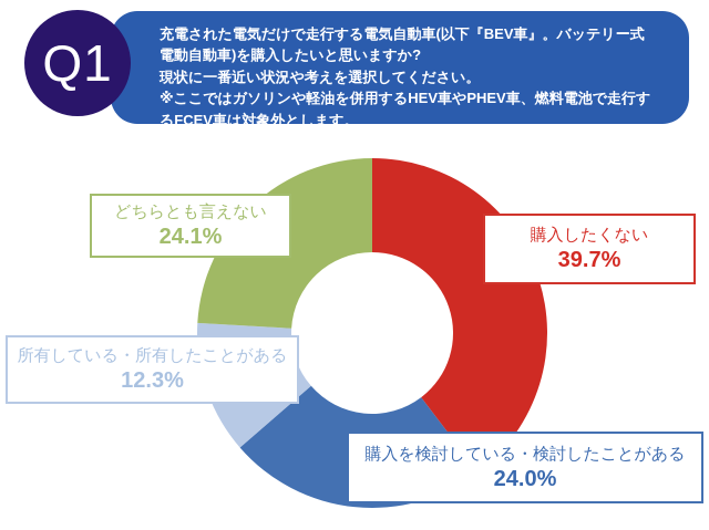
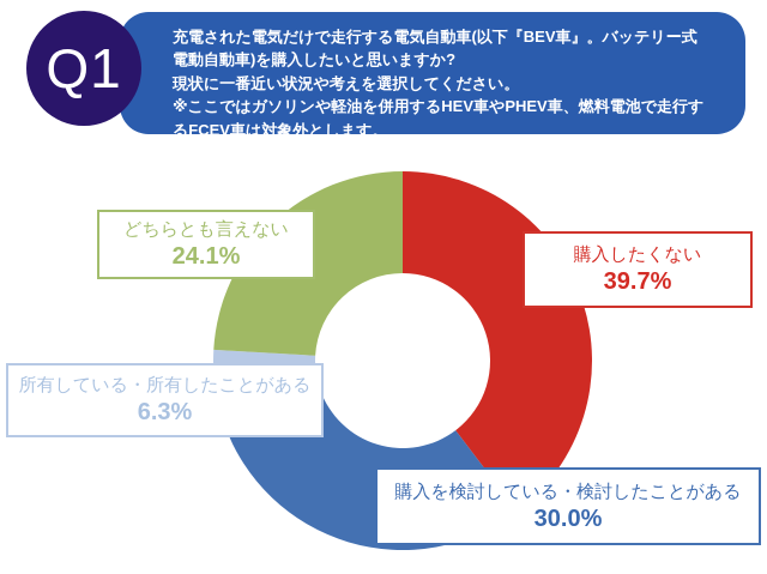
購入を検討している・検討したことがある: 24.0% -> 30.0%
所有している・所有したことがある: 12.3% -> 6.3%
